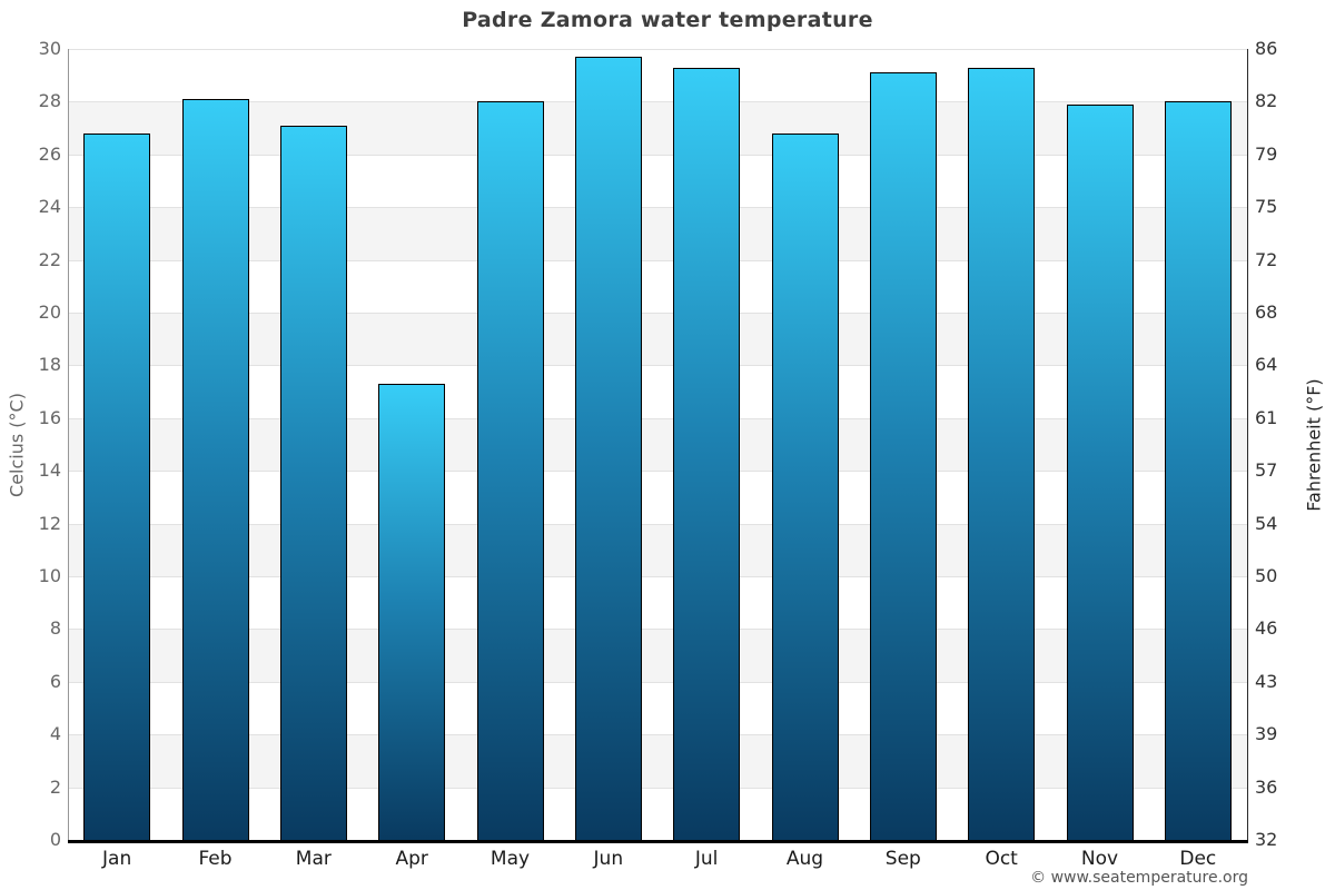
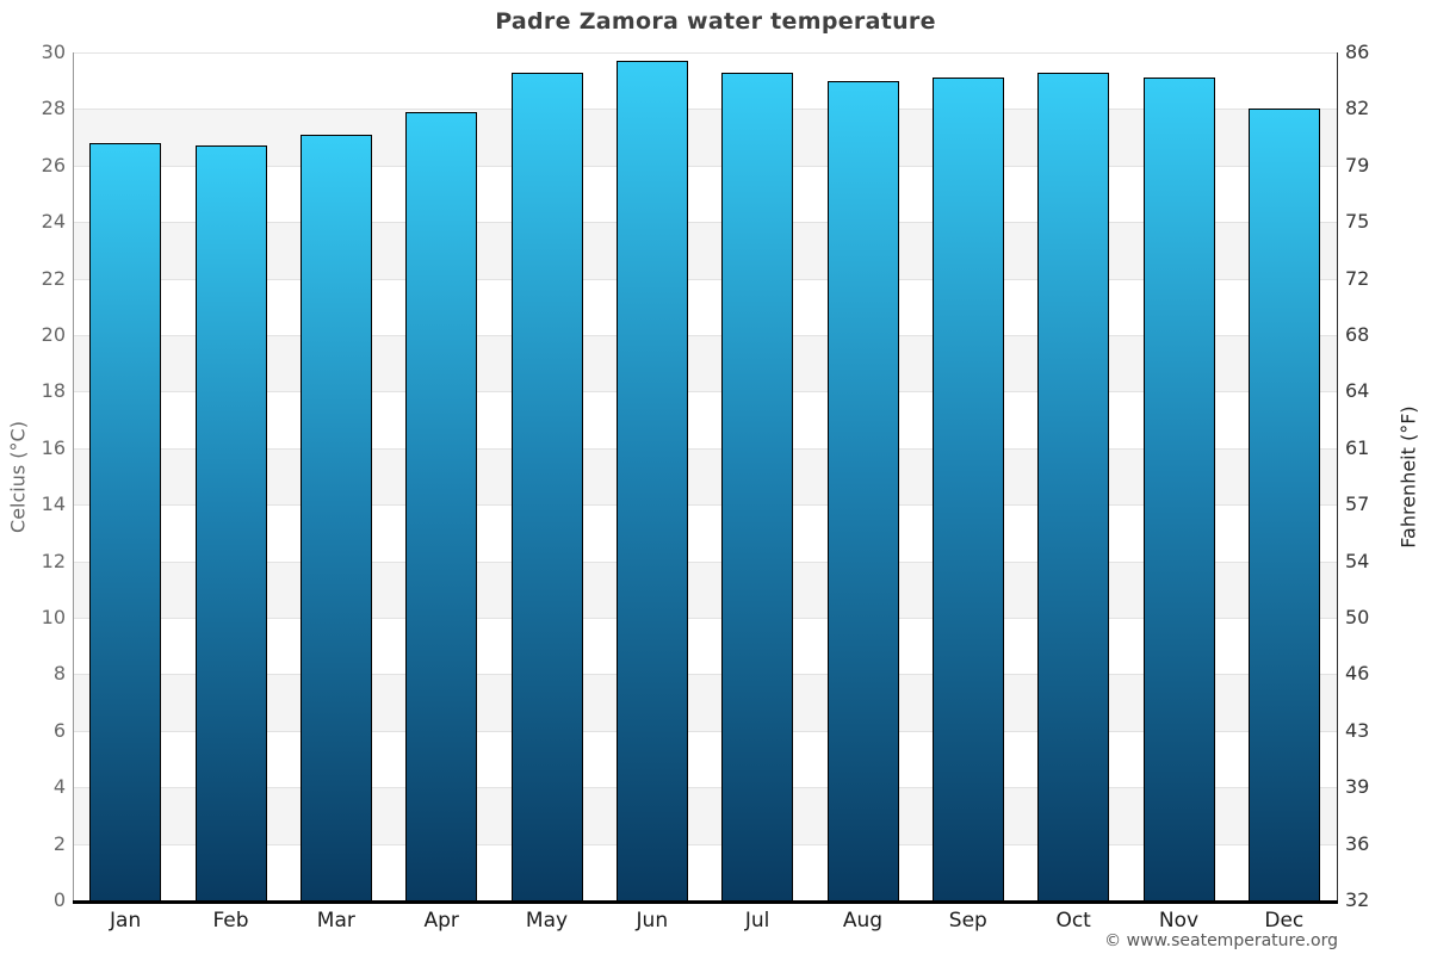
Feb: 28.1 -> 26.7
Apr: 17.3 -> 27.9
May: 28.0 -> 29.3
Aug: 26.8 -> 29.0
Nov: 27.9 -> 29.1
